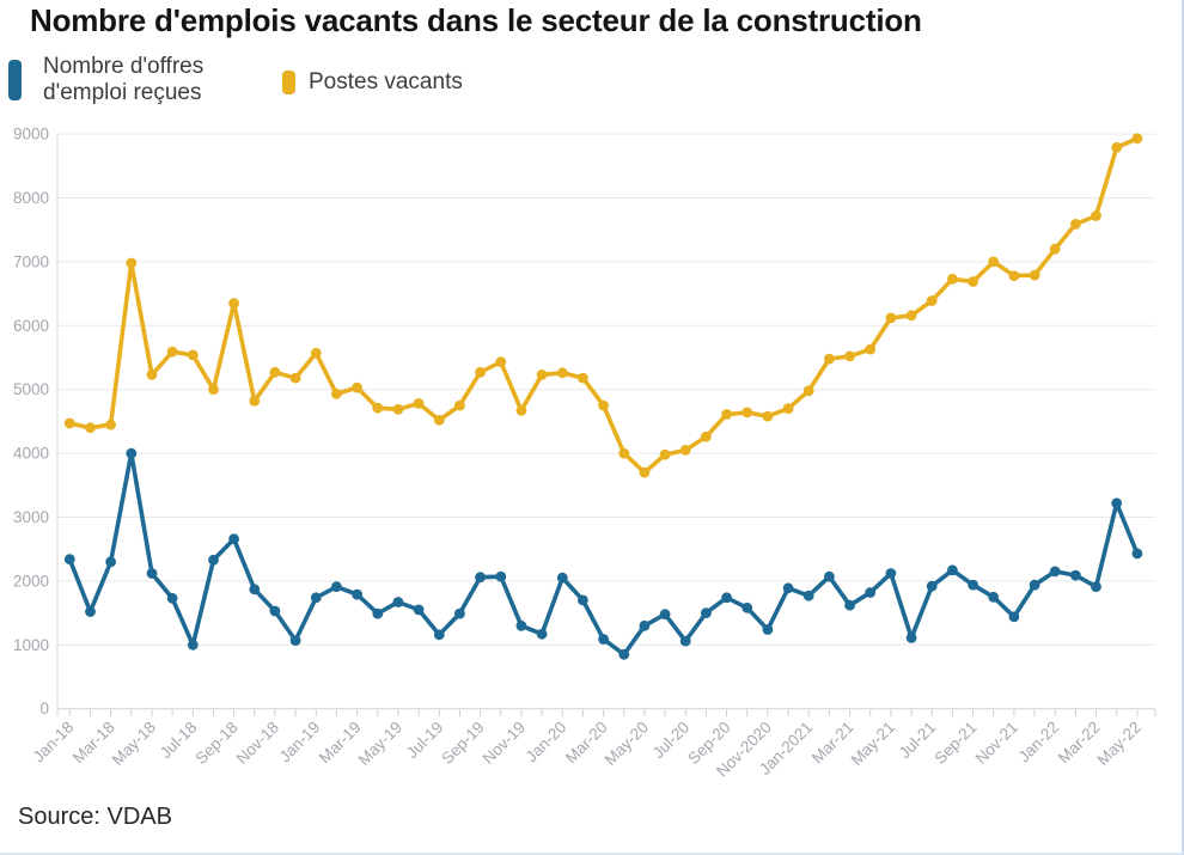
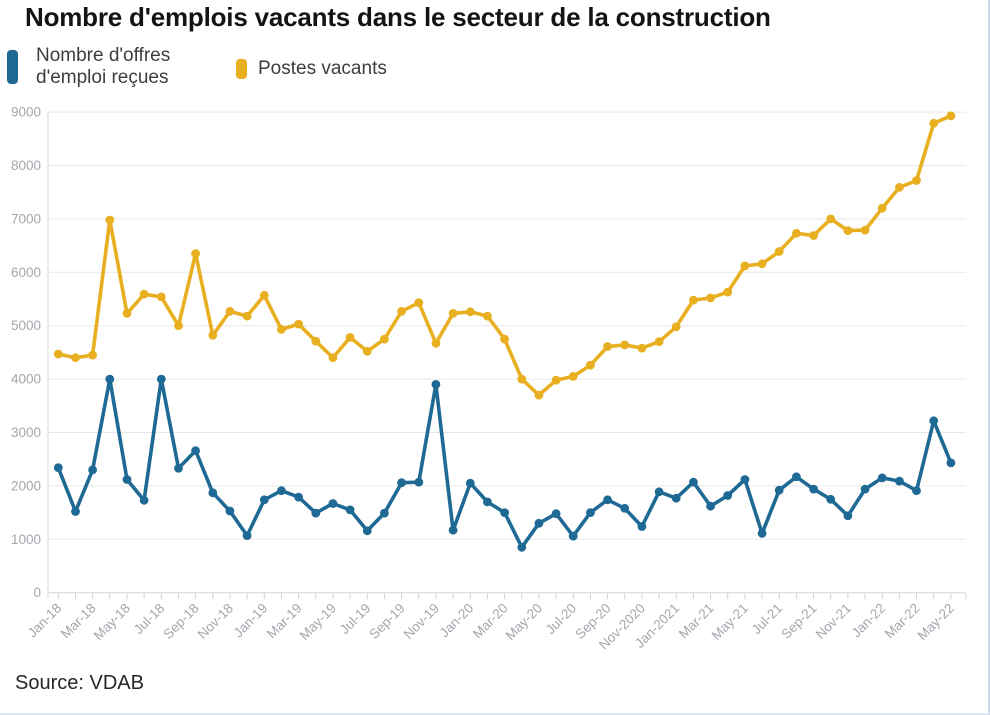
Nombre d'offres d'emploi reçues/Jul-18: 1000 -> 4000
Postes vacants/May-19: 4700 -> 4400
Nombre d'offres d'emploi reçues/Nov-19: 1300 -> 3900
Nombre d'offres d'emploi reçues/Mar-20: 1100 -> 1500
